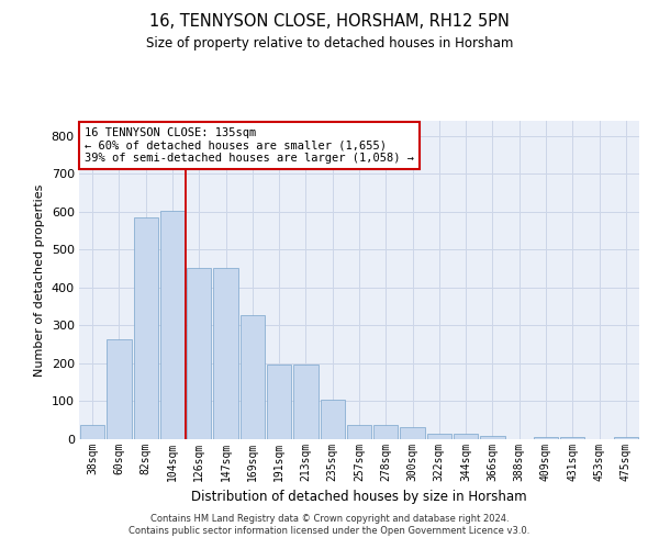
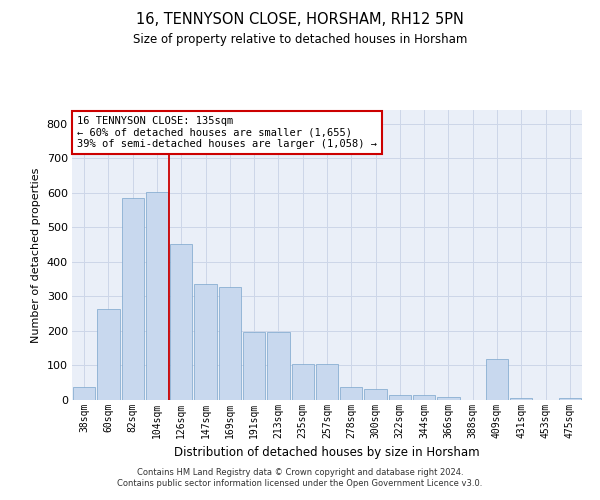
147sqm: 453 -> 335
257sqm: 38 -> 105
409sqm: 5 -> 120
